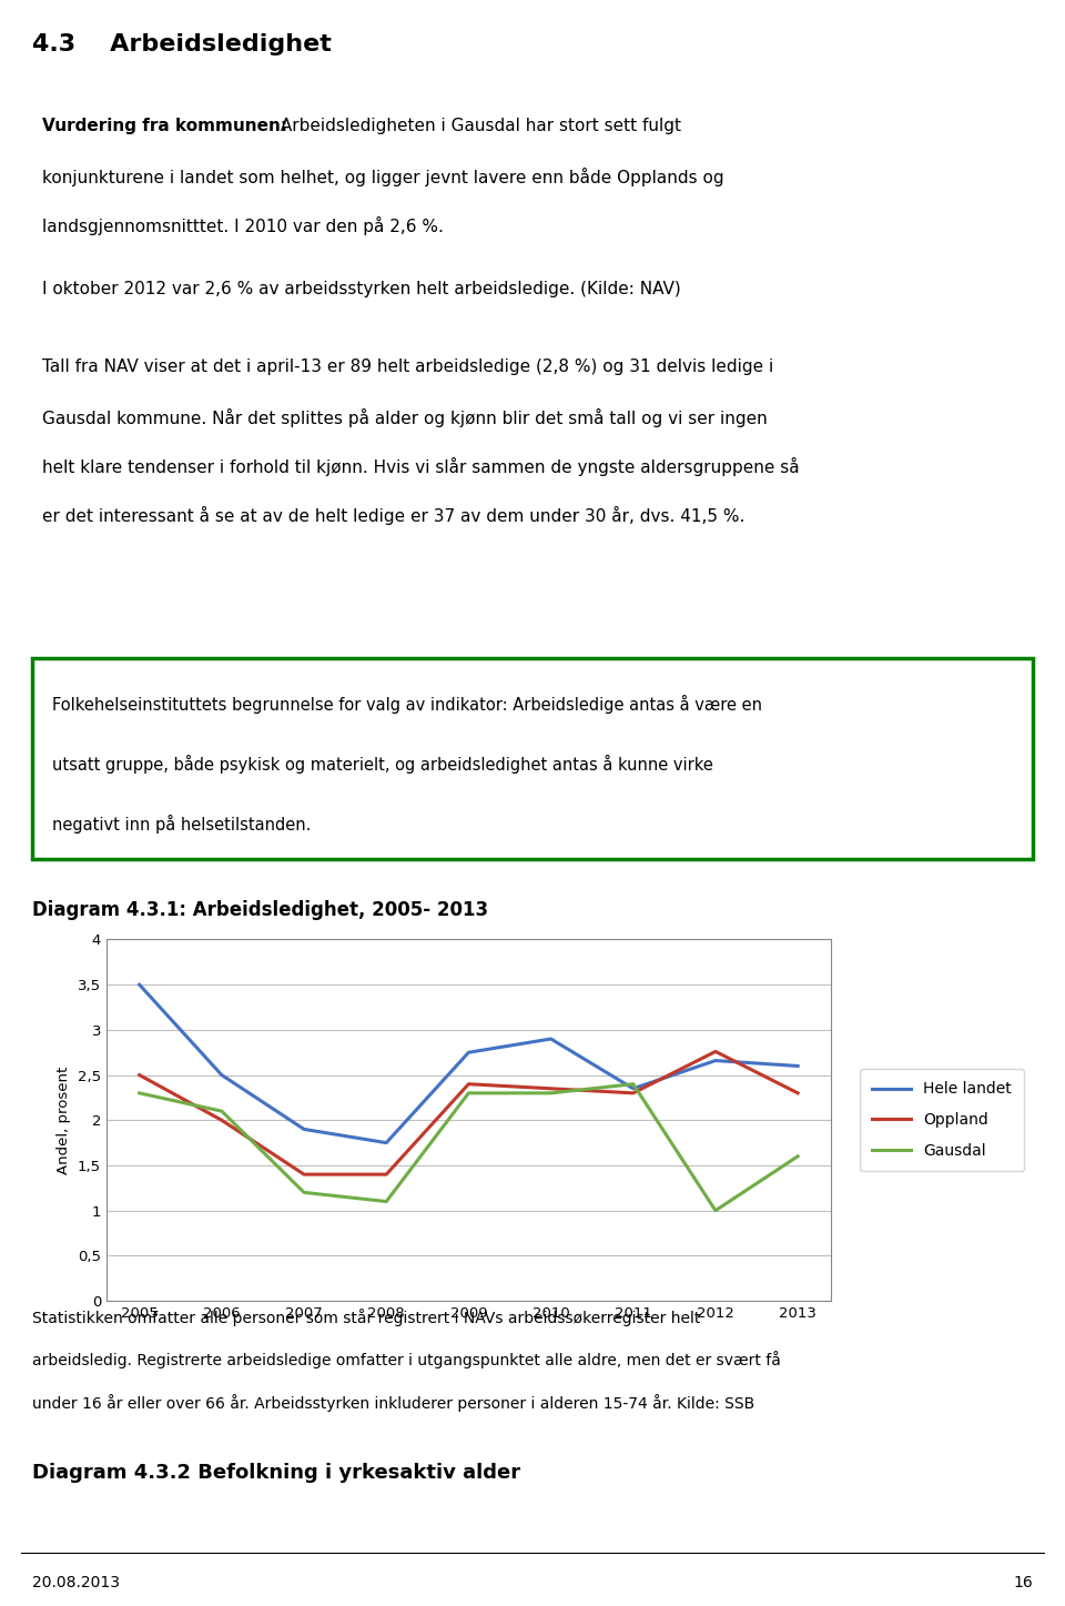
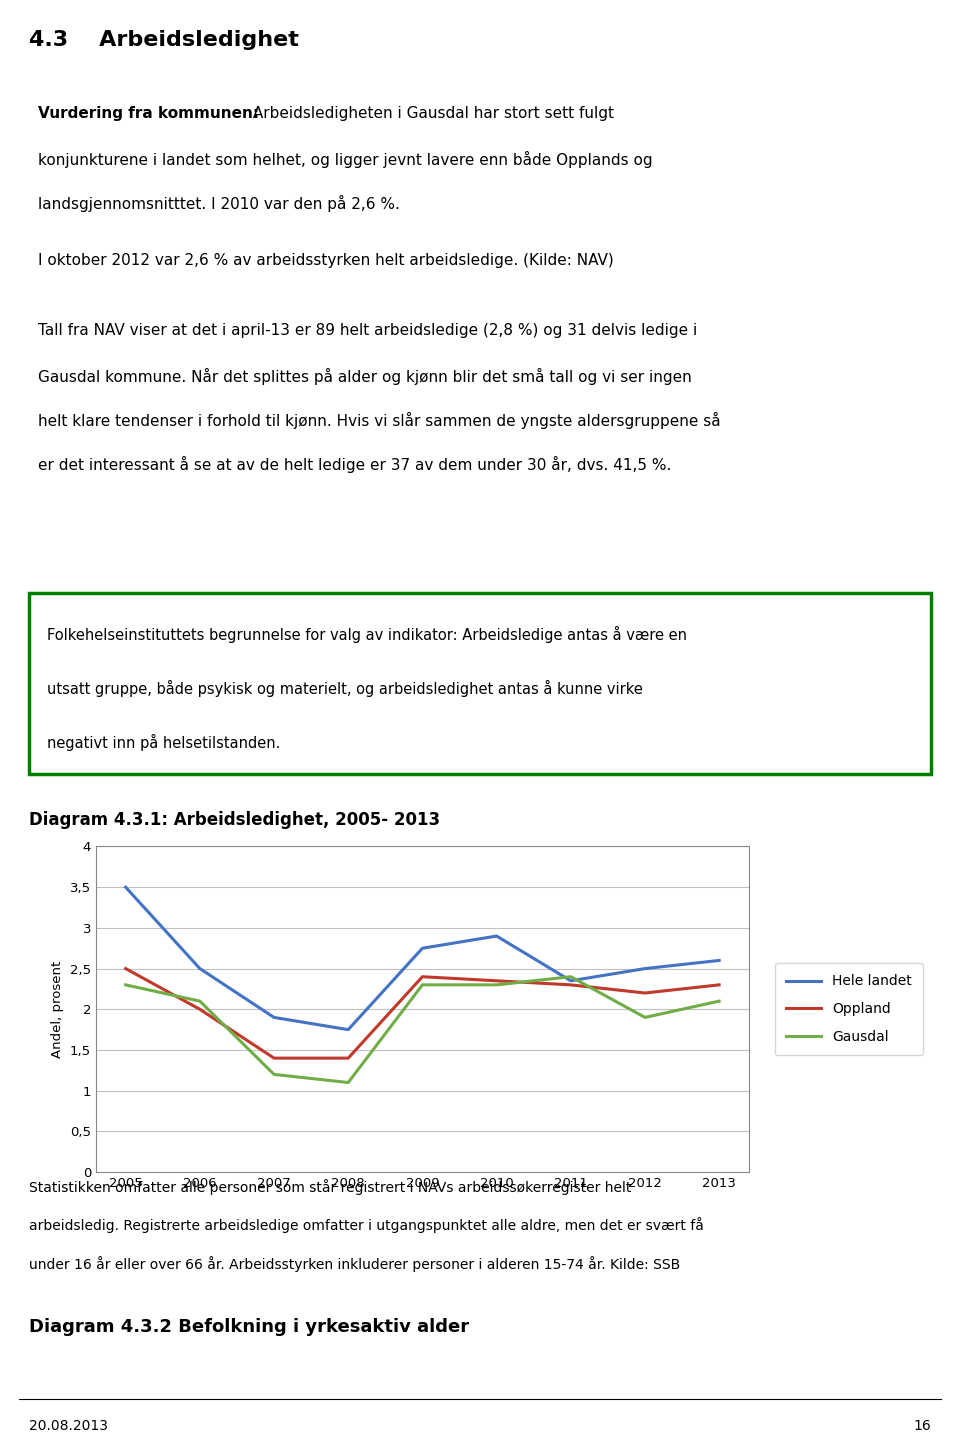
Hele landet/2012: 2,66 -> 2,50
Oppland/2012: 2,76 -> 2,20
Gausdal/2012: 1,0 -> 1,9
Gausdal/2013: 1,6 -> 2,1
